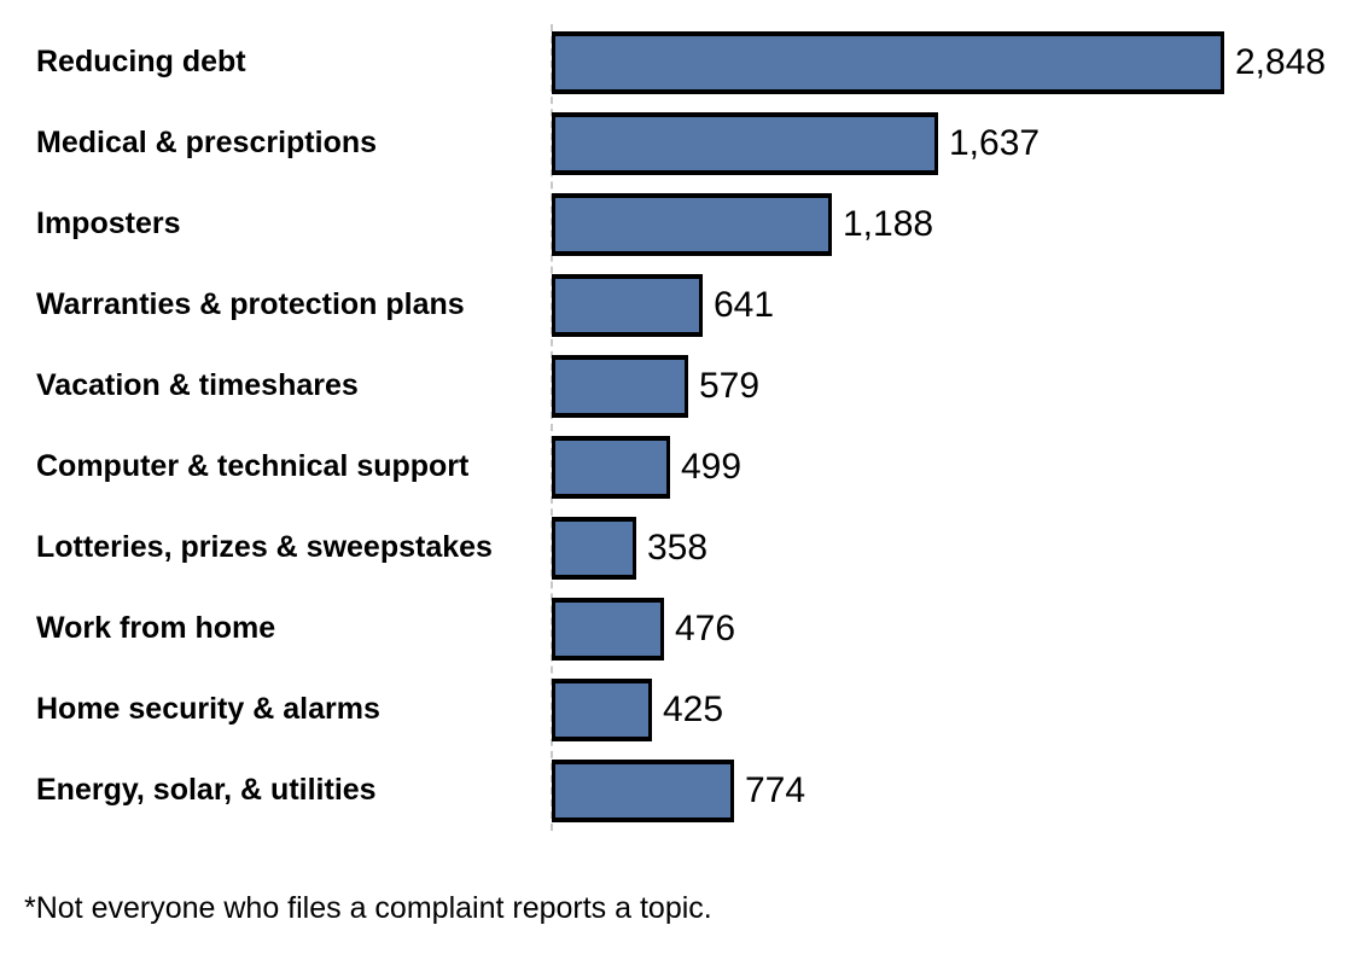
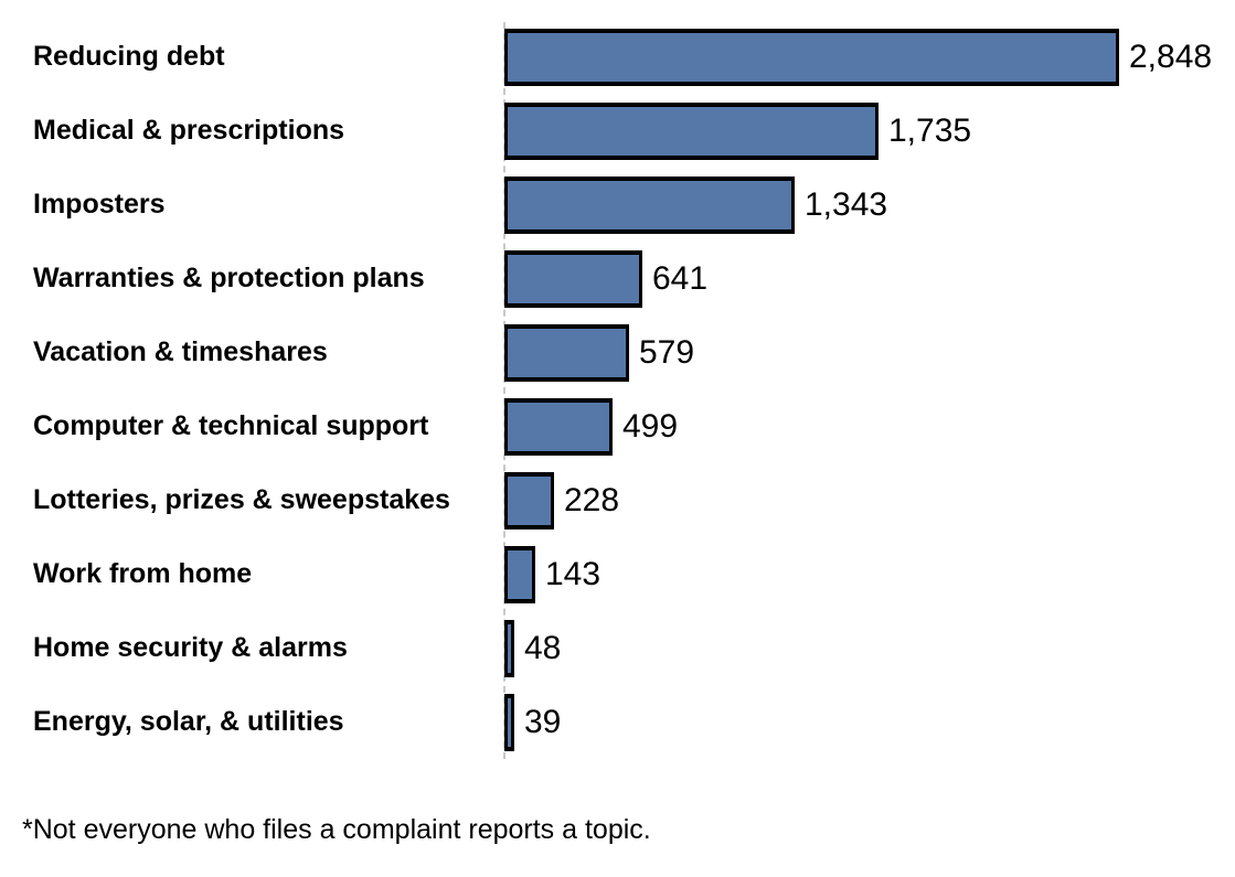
Medical & prescriptions: 1,637 -> 1,735
Imposters: 1,188 -> 1,343
Lotteries, prizes & sweepstakes: 358 -> 228
Work from home: 476 -> 143
Home security & alarms: 425 -> 48
Energy, solar, & utilities: 774 -> 39
